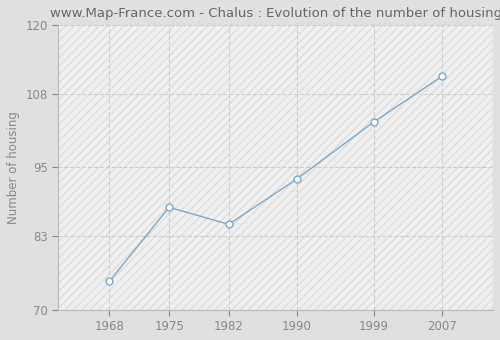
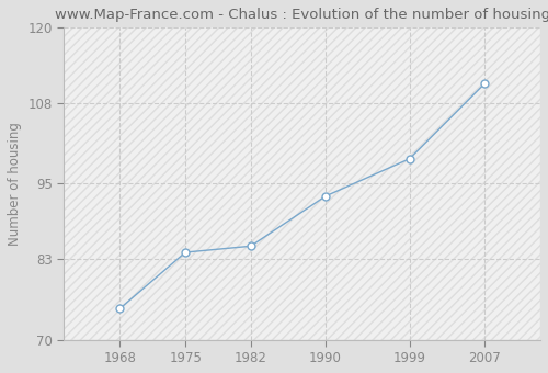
1975: 88 -> 84
1999: 103 -> 99
